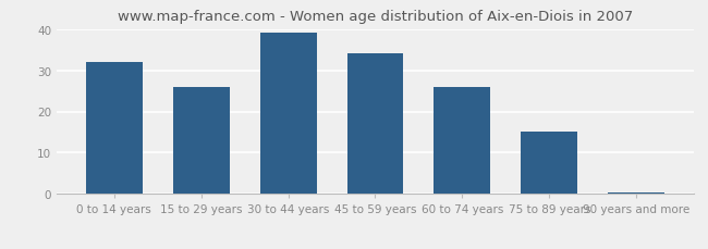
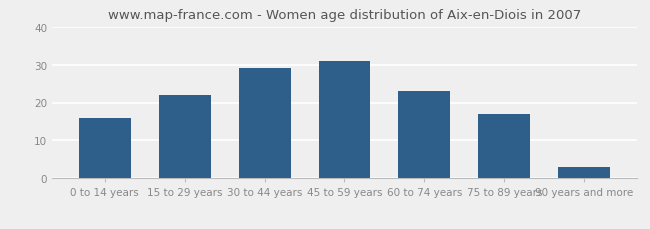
0 to 14 years: 32.0 -> 16.0
15 to 29 years: 26.0 -> 22.0
30 to 44 years: 39.0 -> 29.0
45 to 59 years: 34.0 -> 31.0
60 to 74 years: 26.0 -> 23.0
75 to 89 years: 15.0 -> 17.0
90 years and more: 0.5 -> 3.0
